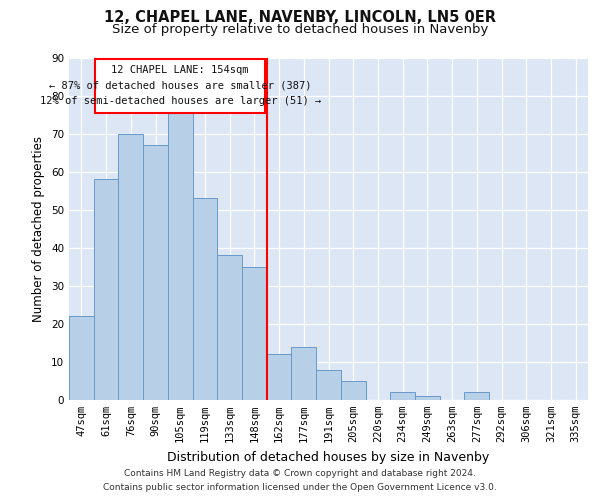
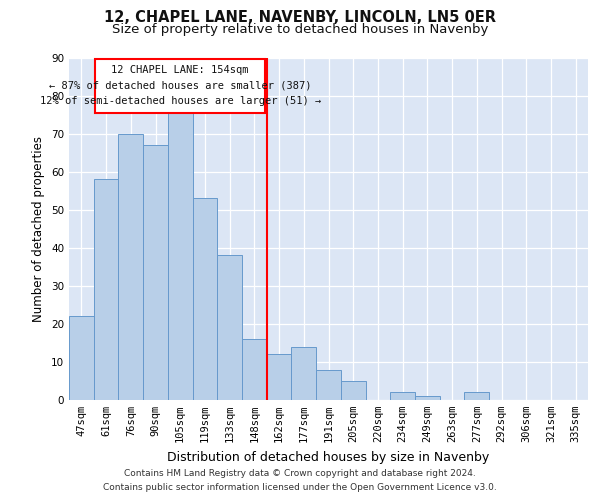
148sqm: 35 -> 16
